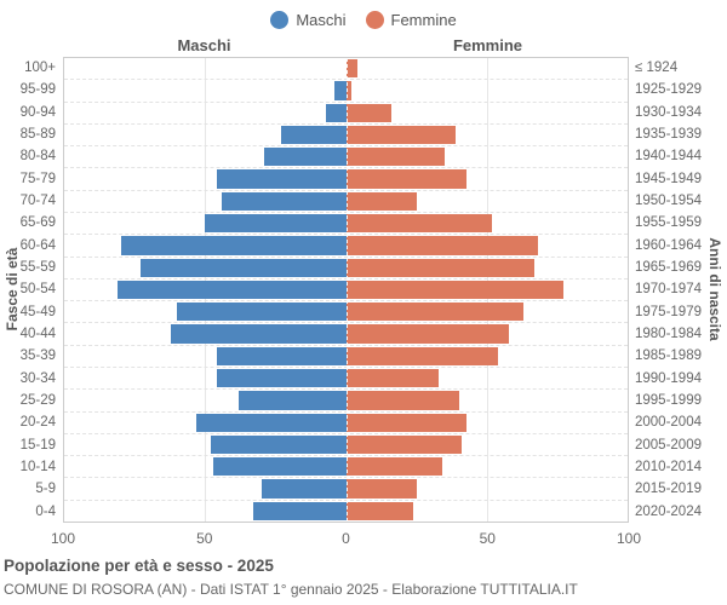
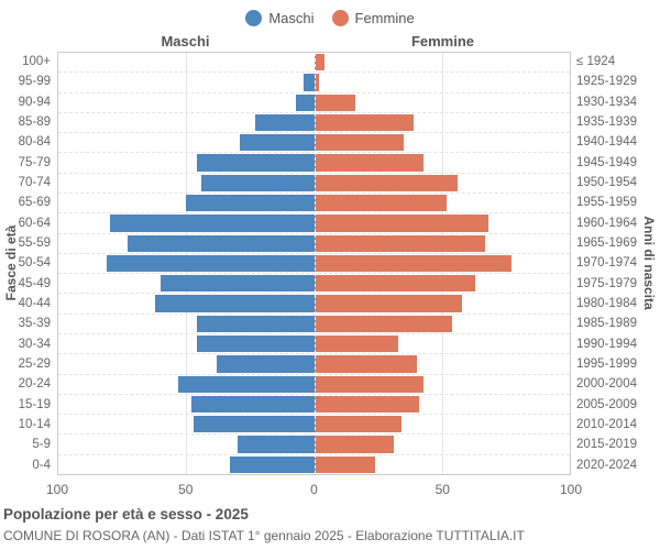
Femmine/70-74: 25 -> 56
Femmine/5-9: 25 -> 31
